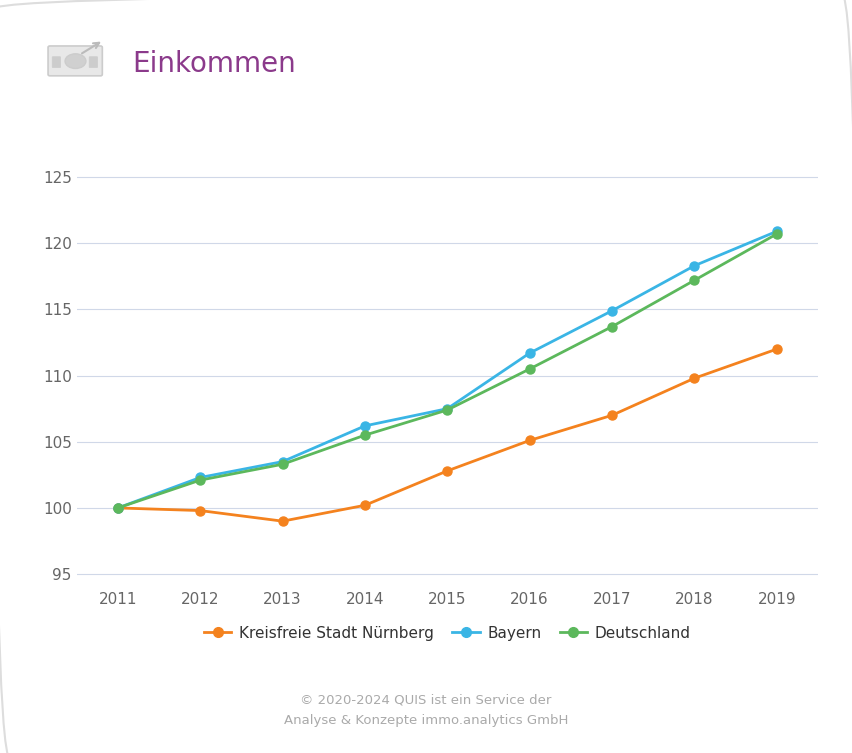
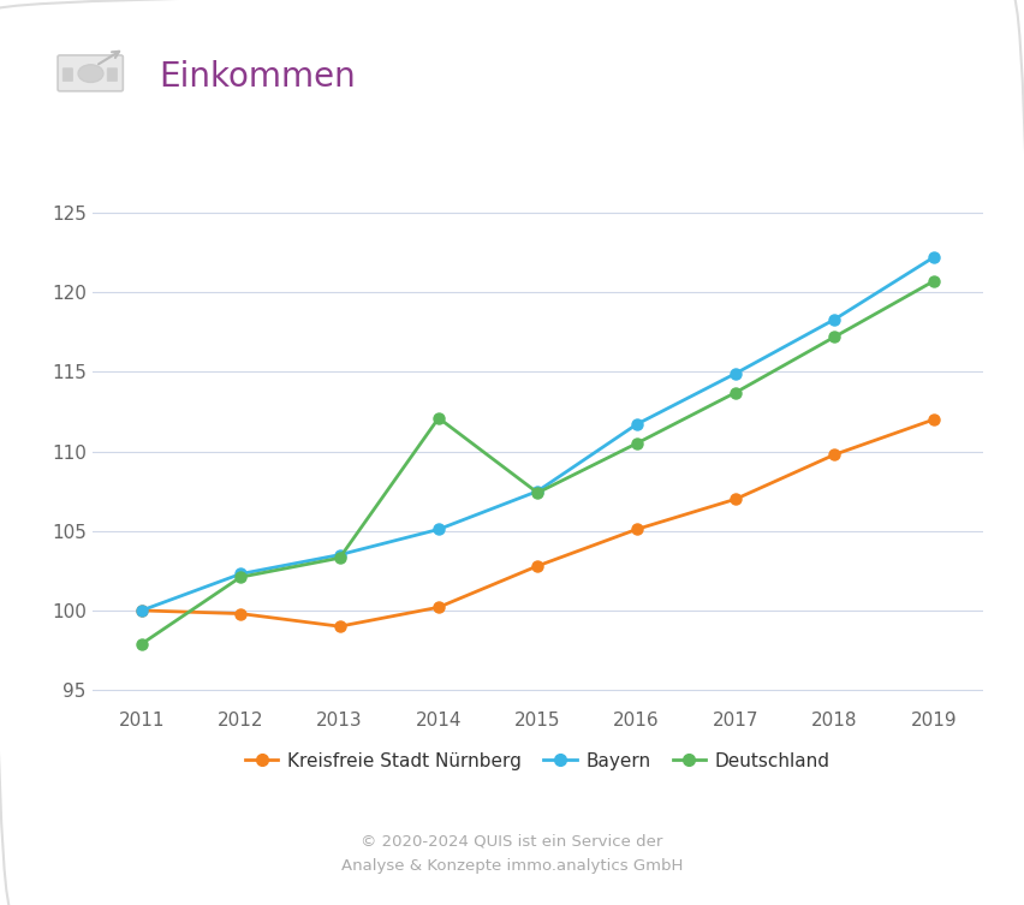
Deutschland/2011: 100.0 -> 97.9
Bayern/2014: 106.2 -> 105.1
Deutschland/2014: 105.5 -> 112.1
Bayern/2019: 120.9 -> 122.2
